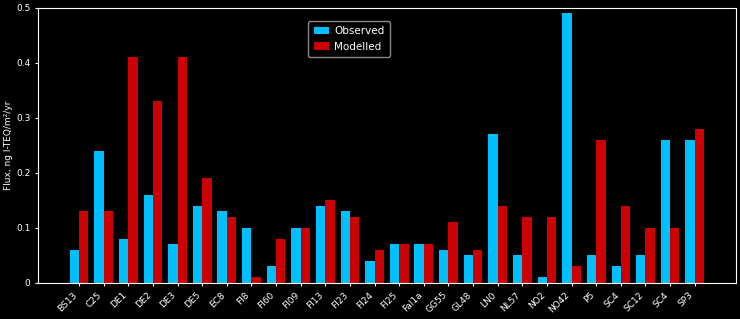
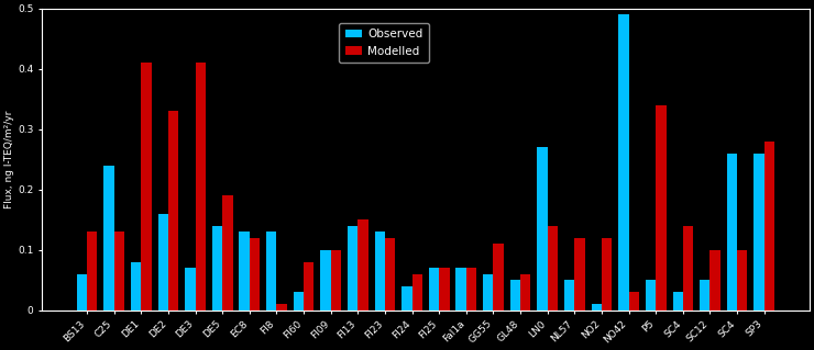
Observed/FI8: 0.10 -> 0.13
Modelled/P5: 0.26 -> 0.34
